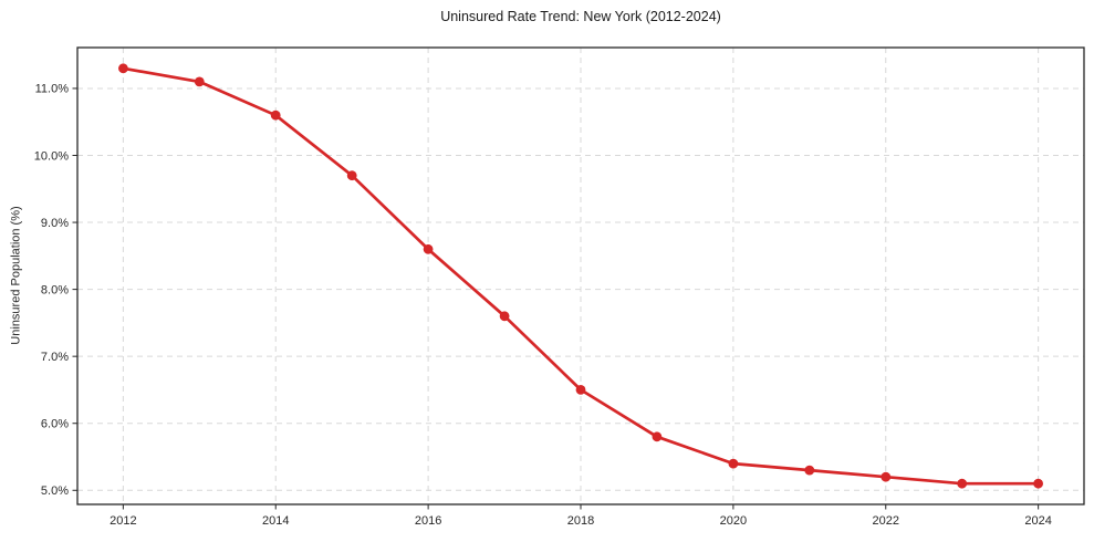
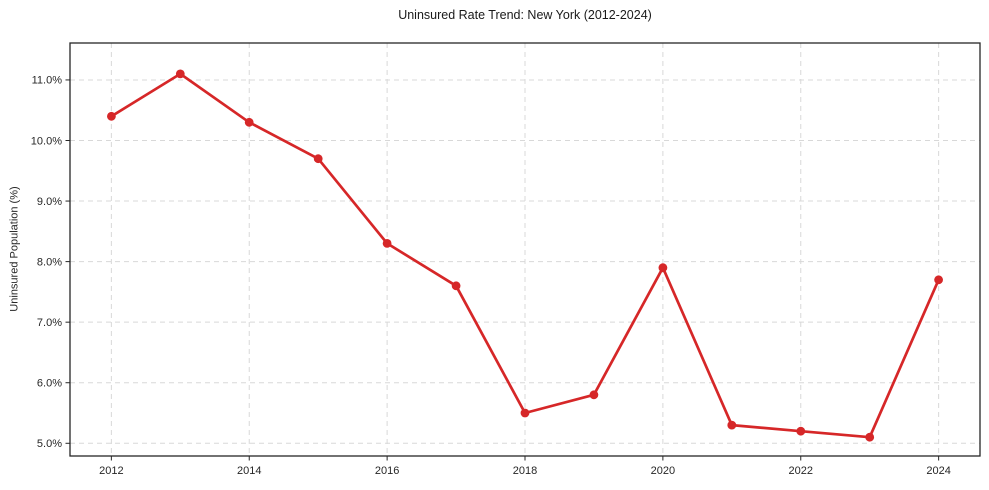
2012: 11.3% -> 10.4%
2014: 10.6% -> 10.3%
2016: 8.6% -> 8.3%
2018: 6.5% -> 5.5%
2020: 5.4% -> 7.9%
2024: 5.1% -> 7.7%
